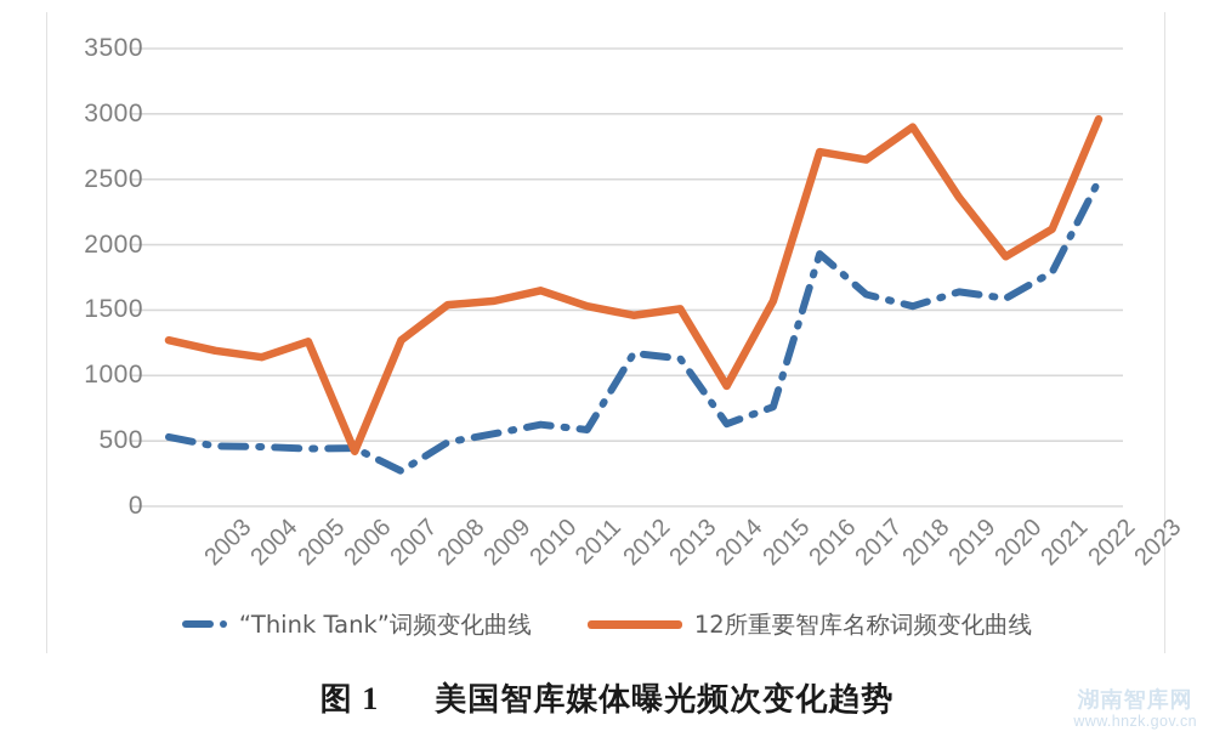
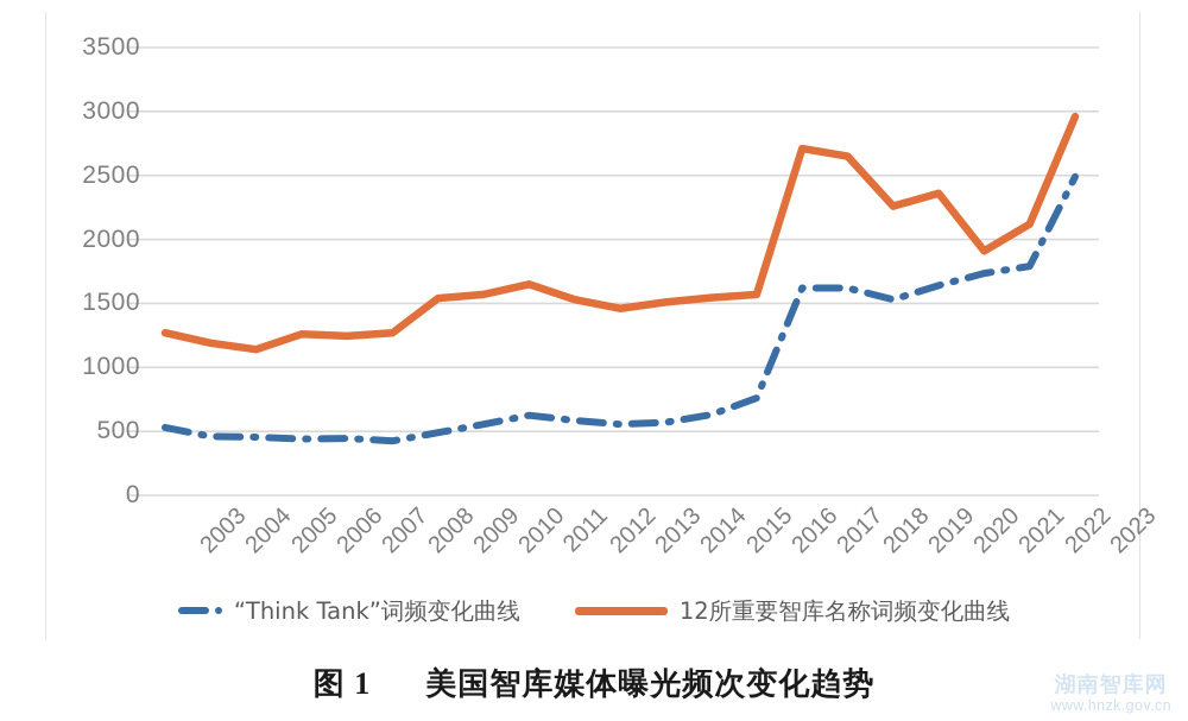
12所重要智库名称词频变化曲线/2007: 420 -> 1240
“Think Tank”词频变化曲线/2008: 270 -> 420
“Think Tank”词频变化曲线/2013: 1170 -> 560
“Think Tank”词频变化曲线/2014: 1130 -> 570
12所重要智库名称词频变化曲线/2015: 920 -> 1540
“Think Tank”词频变化曲线/2017: 1930 -> 1620
12所重要智库名称词频变化曲线/2019: 2900 -> 2260
“Think Tank”词频变化曲线/2021: 1590 -> 1740
